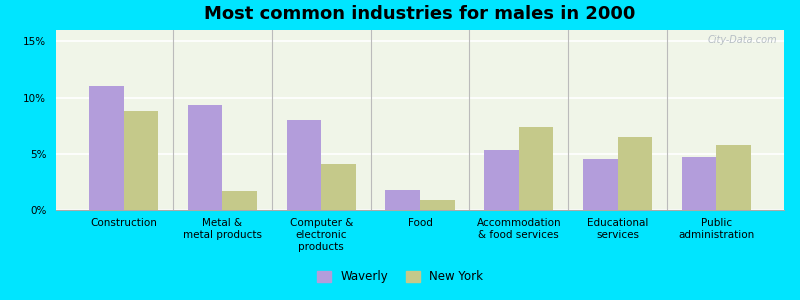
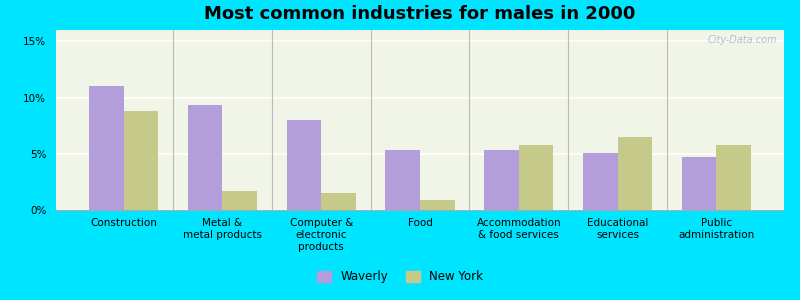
New York/Computer & electronic products: 4.1% -> 1.5%
Waverly/Food: 1.8% -> 5.3%
New York/Accommodation & food services: 7.4% -> 5.8%
Waverly/Educational services: 4.5% -> 5.1%
